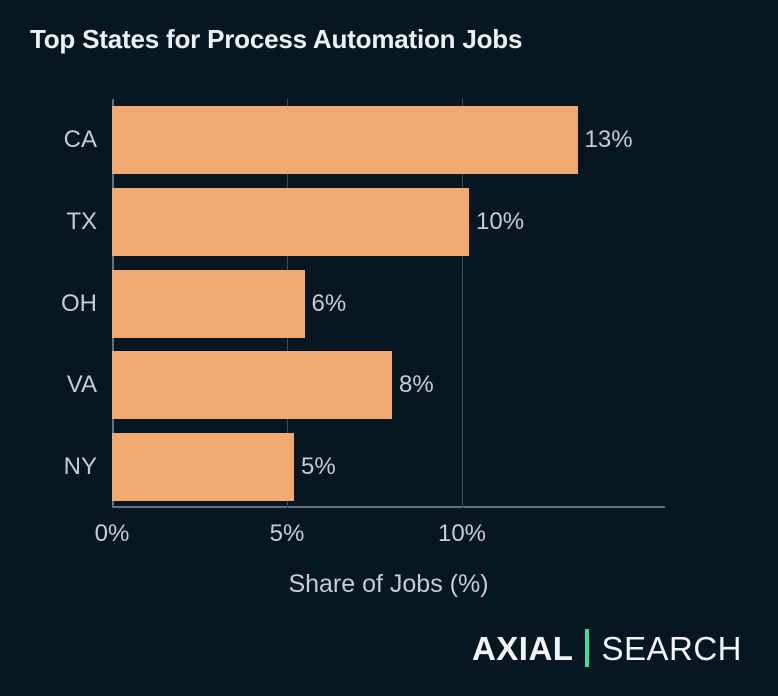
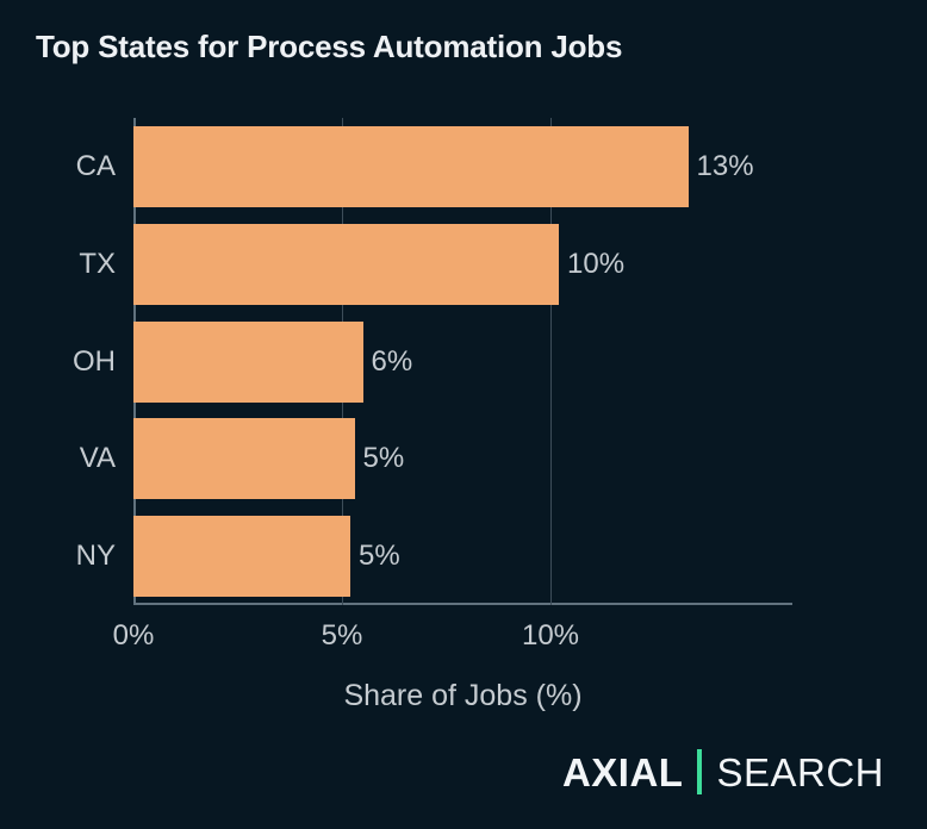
VA: 8% -> 5%
